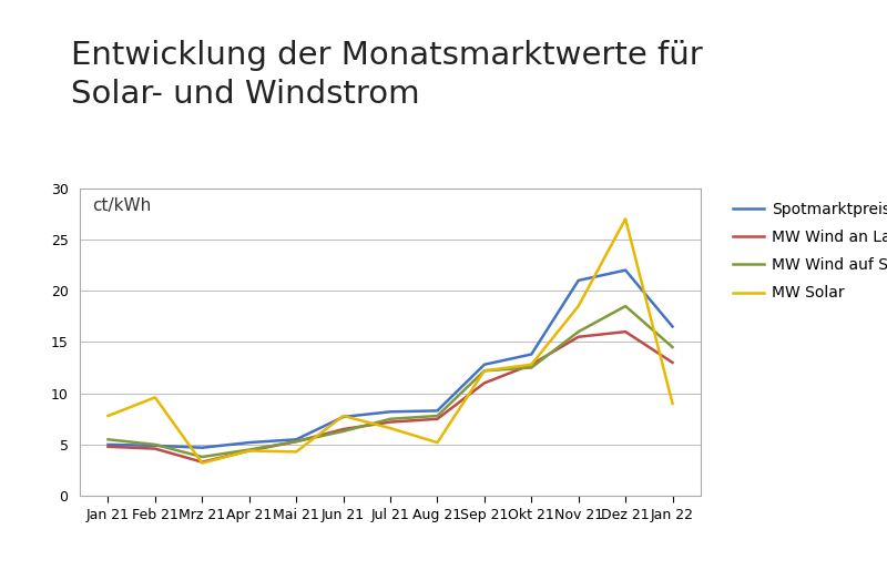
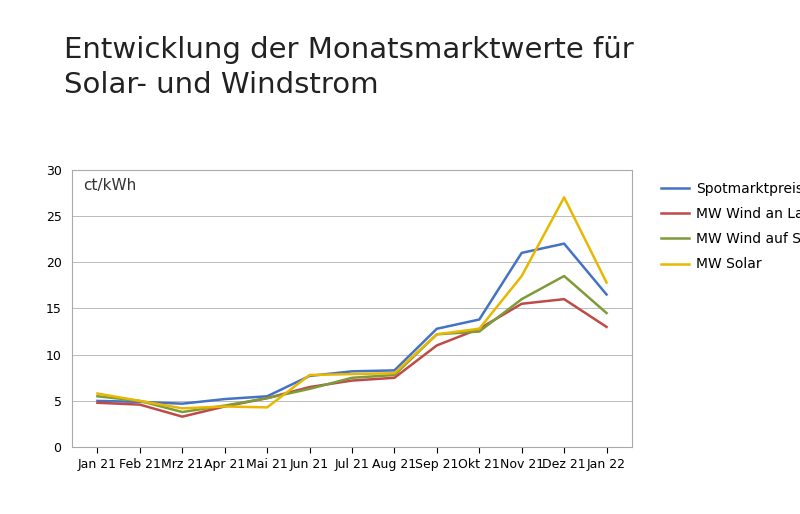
MW Solar/Jan 21: 7.8 -> 5.8
MW Solar/Feb 21: 9.6 -> 5.0
MW Solar/Mrz 21: 3.2 -> 4.2
MW Solar/Jul 21: 6.6 -> 7.9
MW Solar/Aug 21: 5.2 -> 8.0
MW Solar/Jan 22: 9.0 -> 17.8
